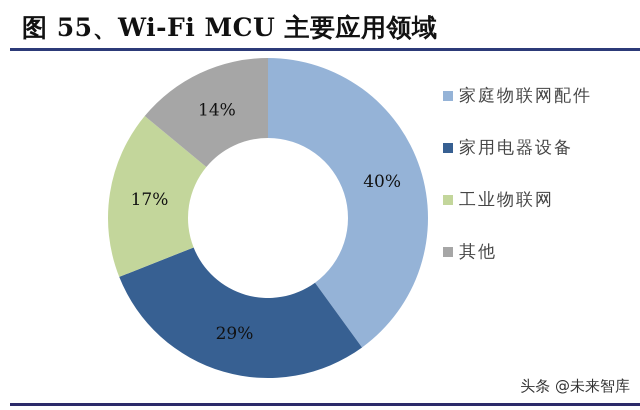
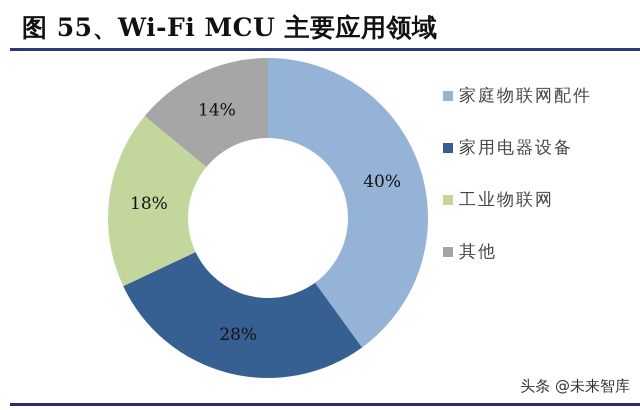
家用电器设备: 29% -> 28%
工业物联网: 17% -> 18%
